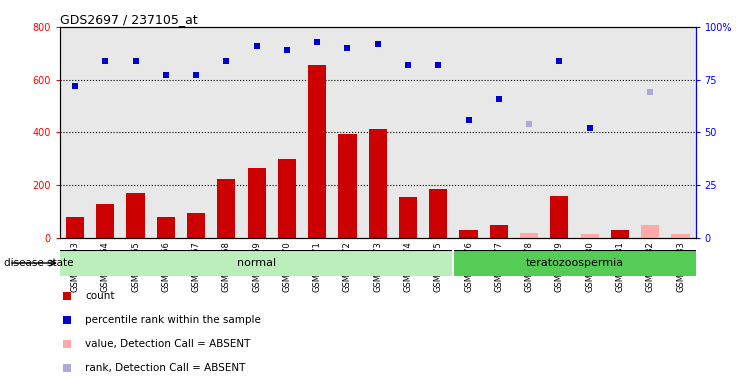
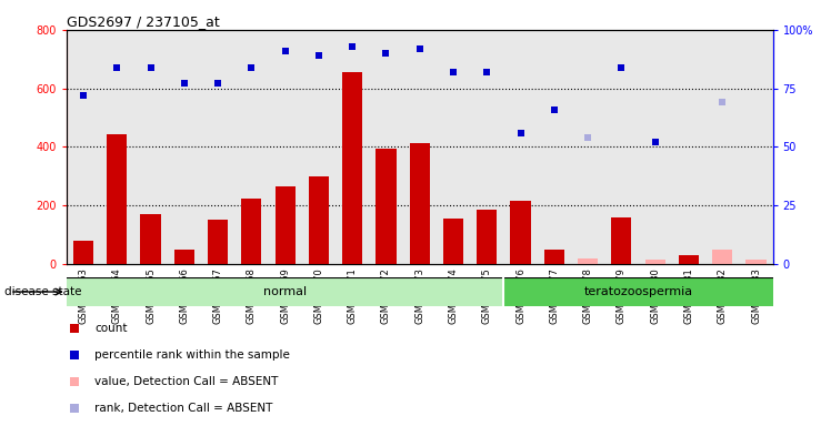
GSM158464: 130 -> 445
GSM158466: 80 -> 50
GSM158467: 95 -> 150
GSM158476: 30 -> 215
